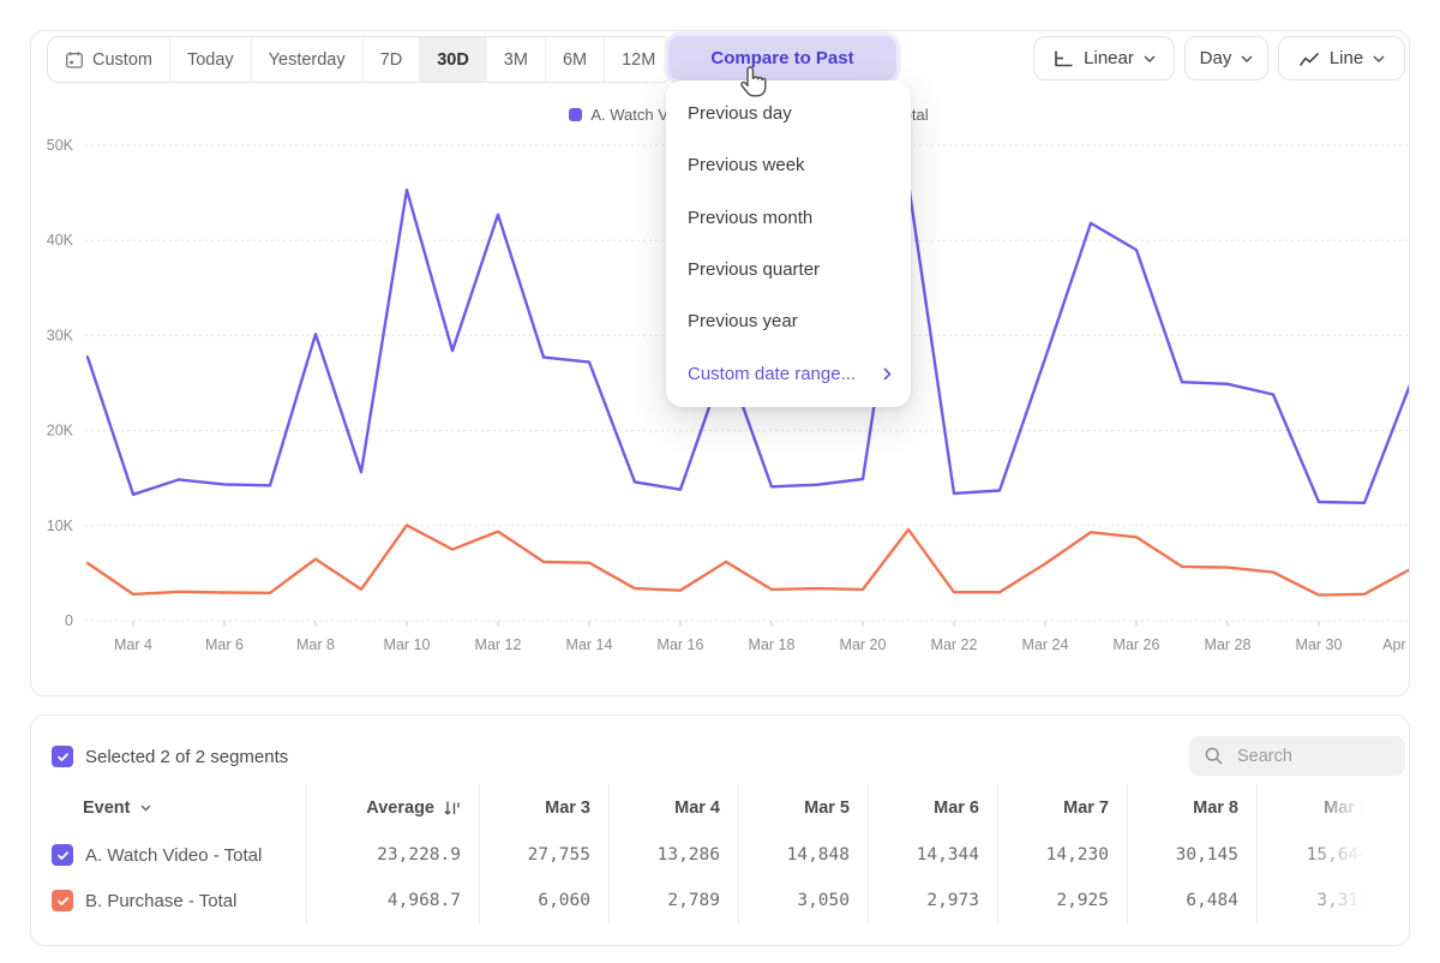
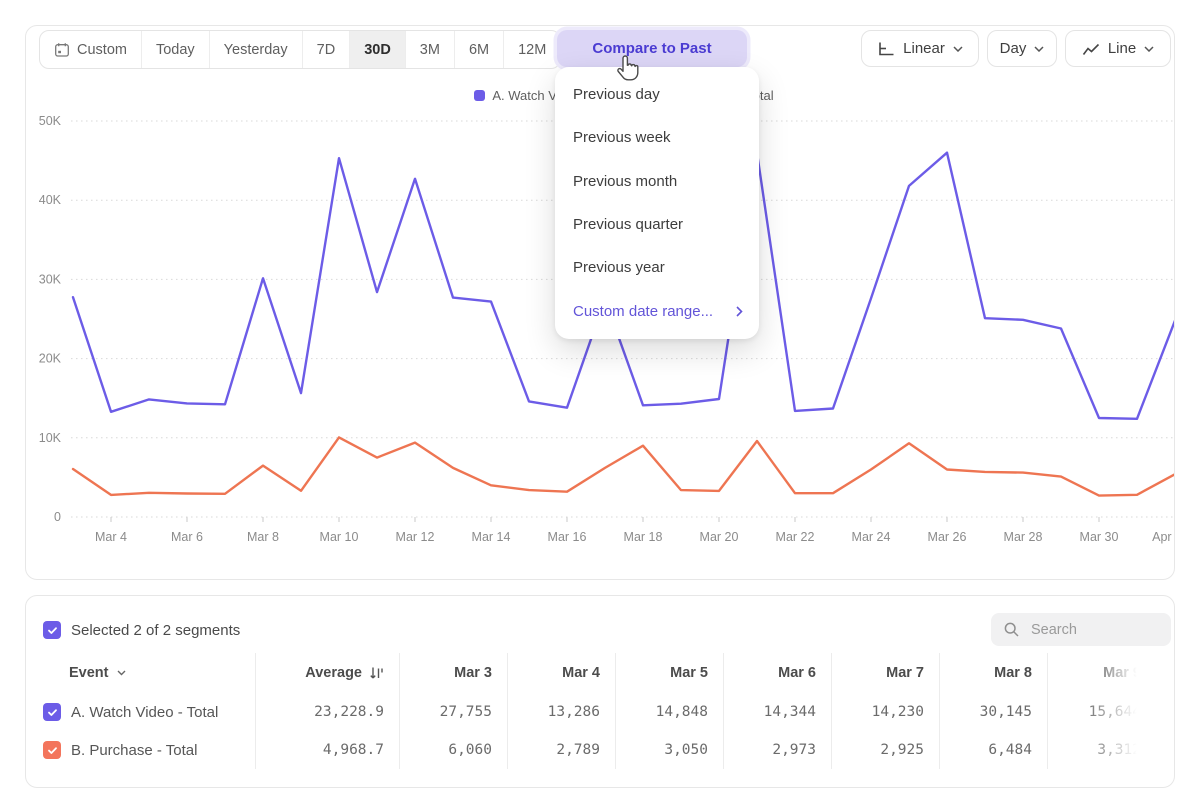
B. Purchase - Total/Mar 14: 6K -> 4K
B. Purchase - Total/Mar 18: 3K -> 9K
A. Watch Video - Total/Mar 26: 39K -> 46K
B. Purchase - Total/Mar 26: 9K -> 6K
